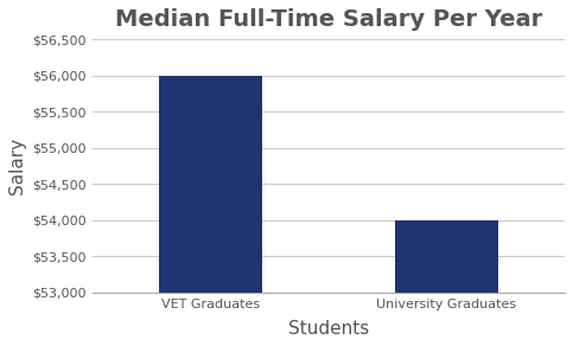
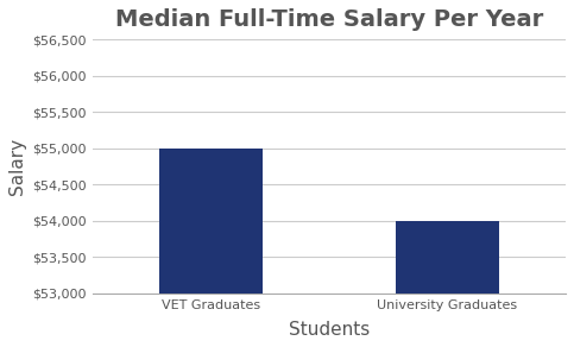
VET Graduates: $56,000 -> $55,000
